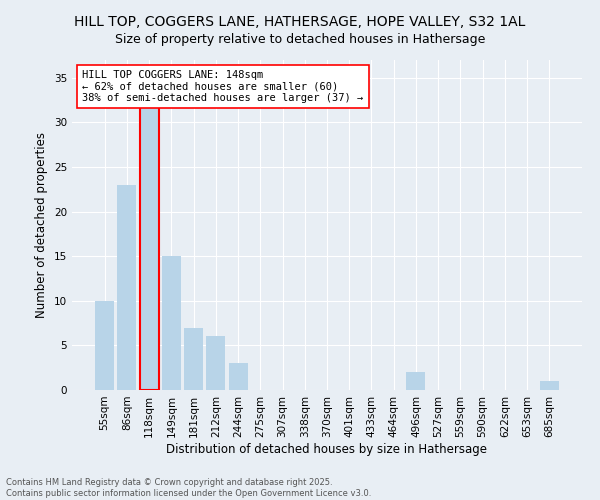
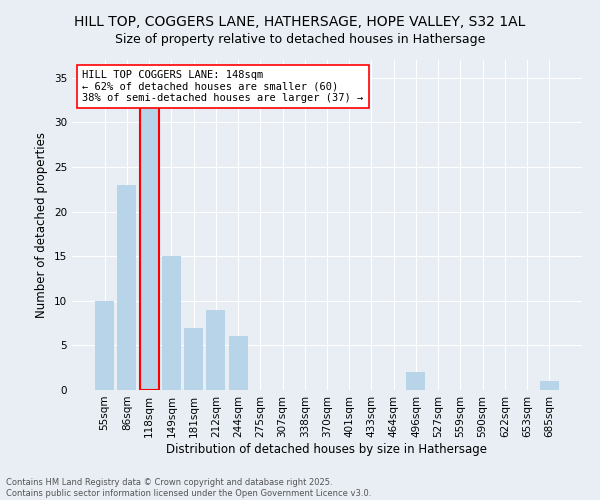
212sqm: 6 -> 9
244sqm: 3 -> 6
